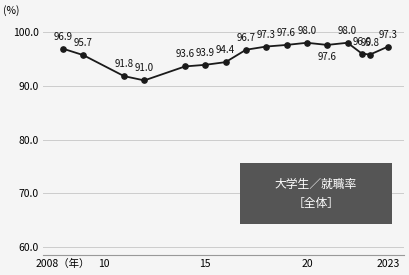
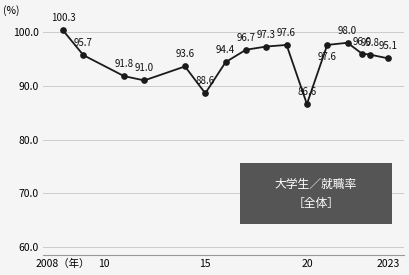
2008（年）: 96.9 -> 100.3
15: 93.9 -> 88.6
20: 98.0 -> 86.6
2023: 97.3 -> 95.1
